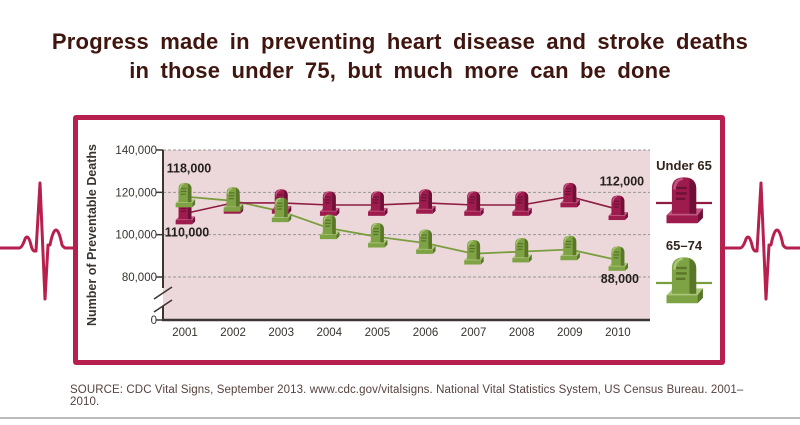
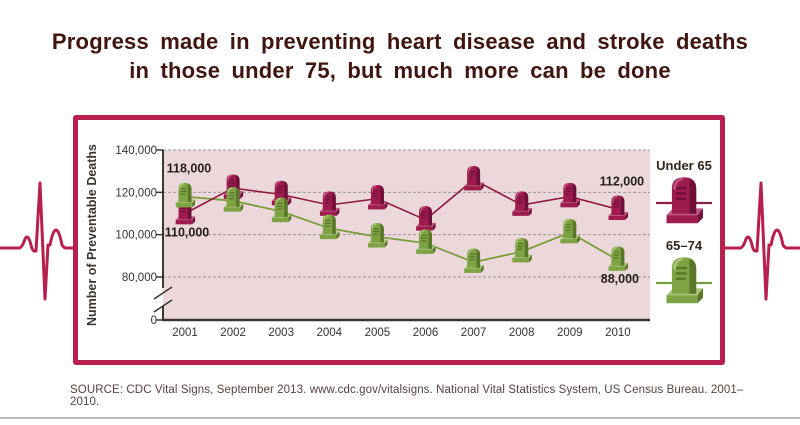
Under 65/2002: 115000 -> 122000
Under 65/2003: 115000 -> 119000
Under 65/2005: 114000 -> 117000
Under 65/2006: 115000 -> 107000
Under 65/2007: 114000 -> 126000
65–74/2007: 91000 -> 87000
65–74/2009: 93000 -> 101000
